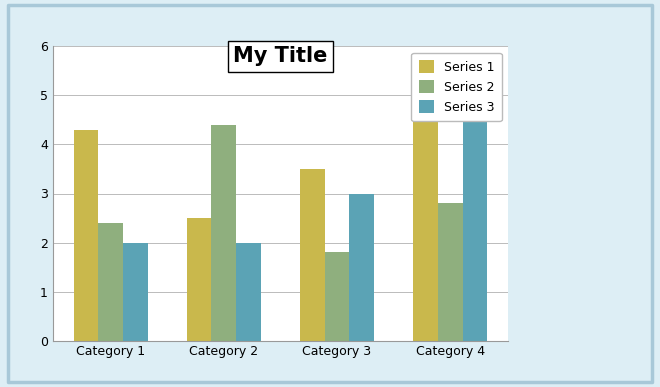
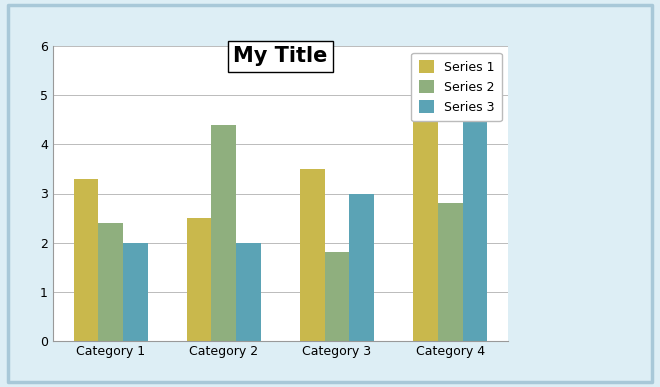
Series 1/Category 1: 4.3 -> 3.3
